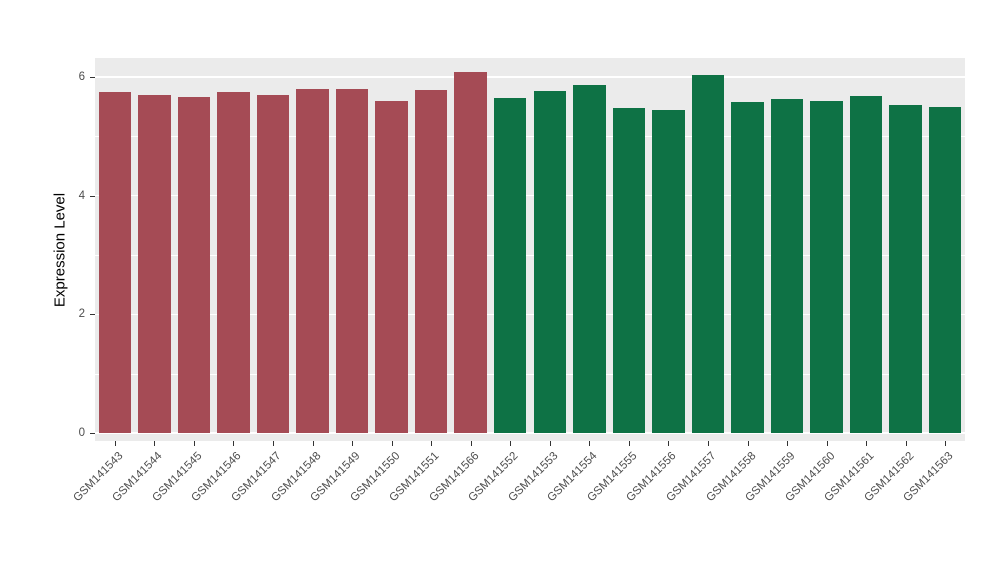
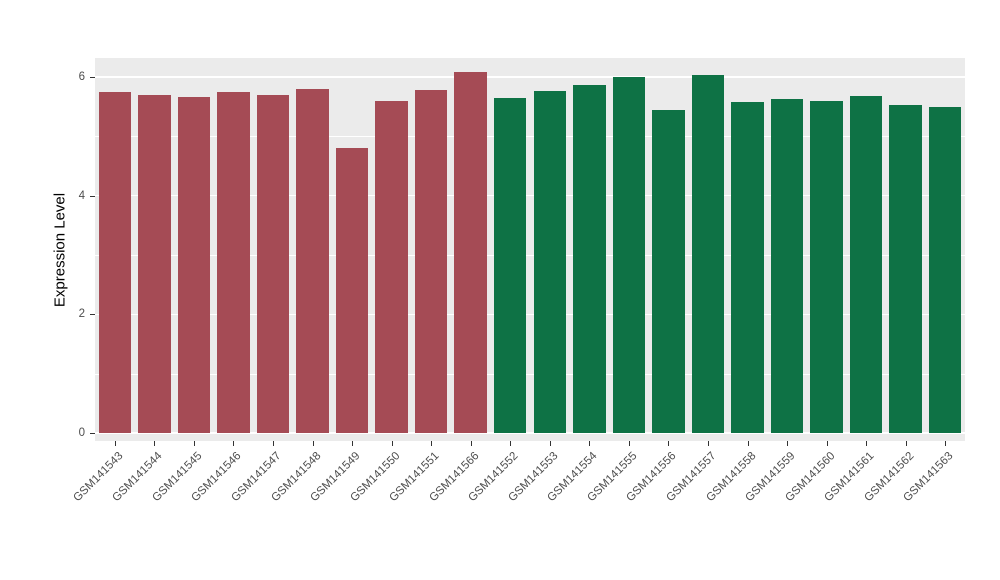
GSM141549: 5.8 -> 4.8
GSM141555: 5.5 -> 6.0
